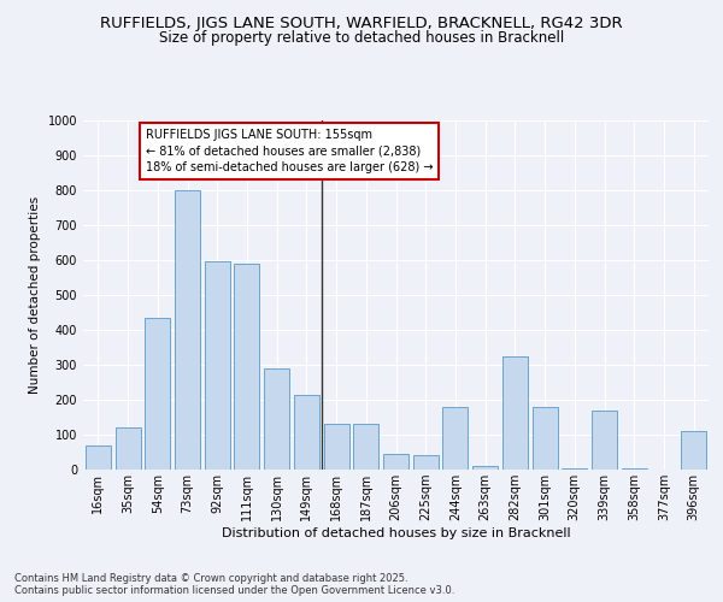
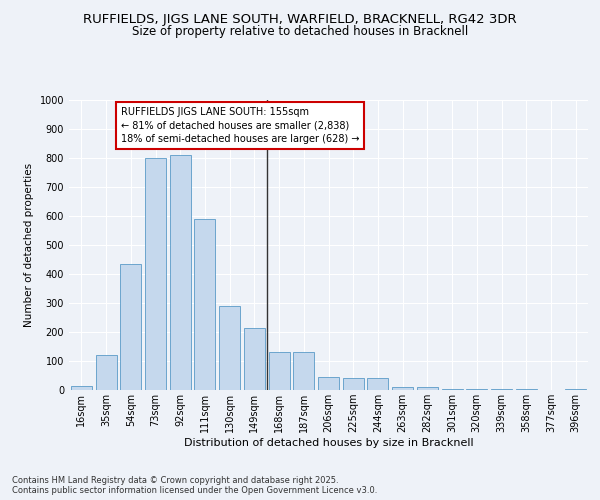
16sqm: 70 -> 15
92sqm: 595 -> 810
244sqm: 180 -> 40
282sqm: 325 -> 10
301sqm: 180 -> 5
339sqm: 170 -> 2
396sqm: 110 -> 5
